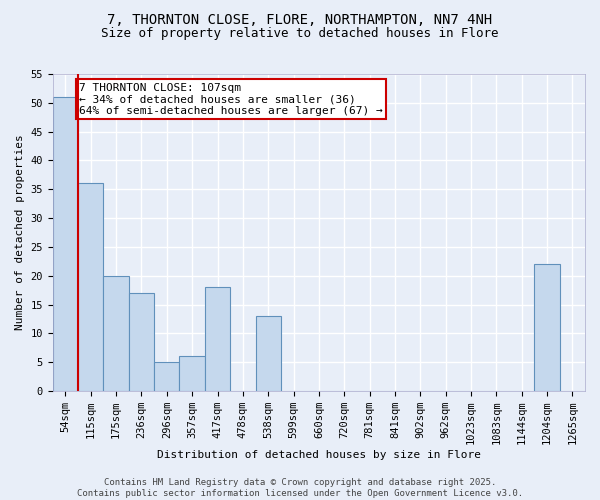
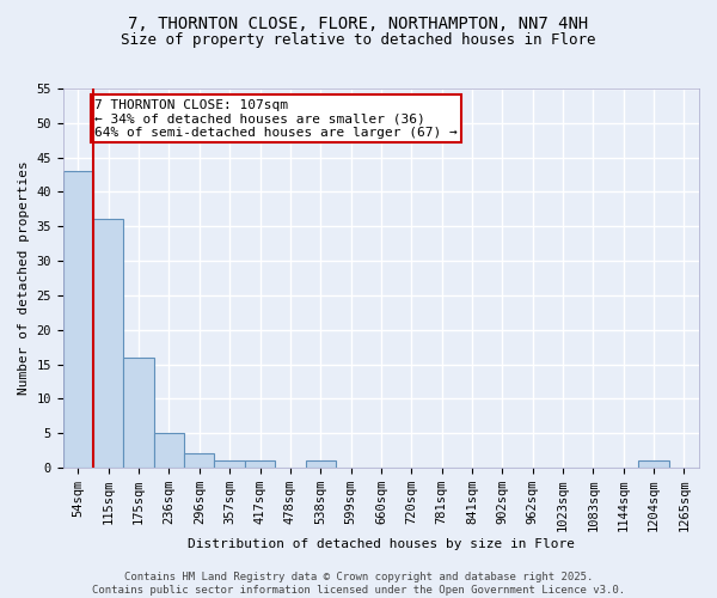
54sqm: 51 -> 43
175sqm: 20 -> 16
236sqm: 17 -> 5
296sqm: 5 -> 2
357sqm: 6 -> 1
417sqm: 18 -> 1
538sqm: 13 -> 1
1204sqm: 22 -> 1
